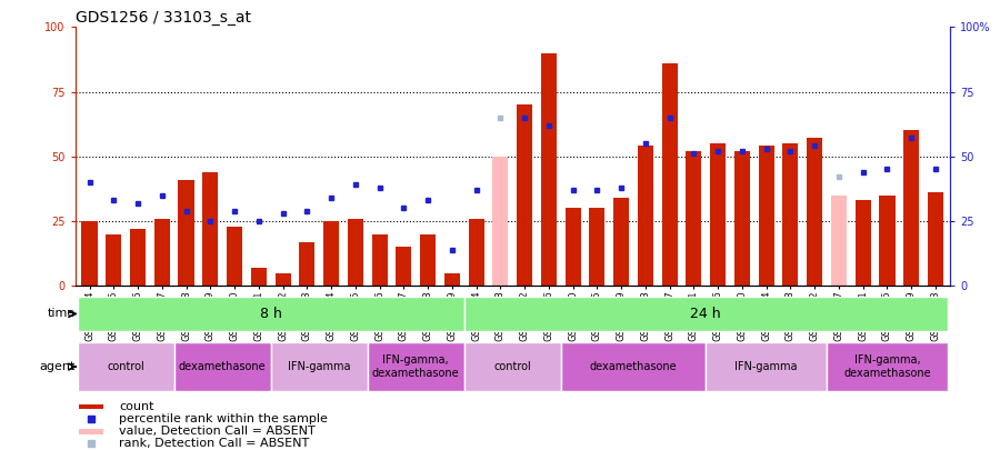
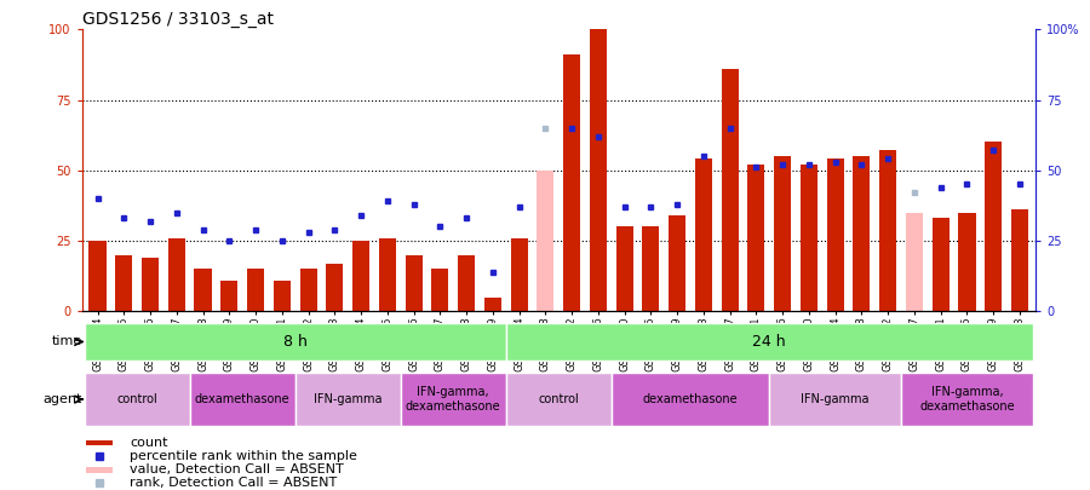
GSM31696: 22 -> 19
GSM31698: 41 -> 15
GSM31699: 44 -> 11
GSM31700: 23 -> 15
GSM31701: 7 -> 11
GSM31702: 5 -> 15
GSM31682: 70 -> 91
GSM31686: 90 -> 100
